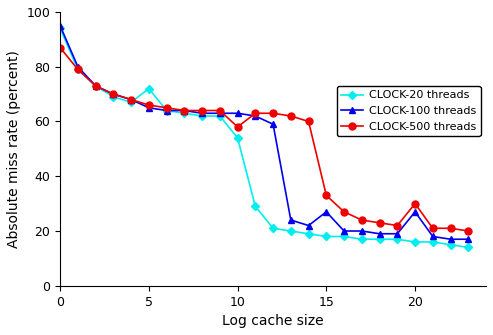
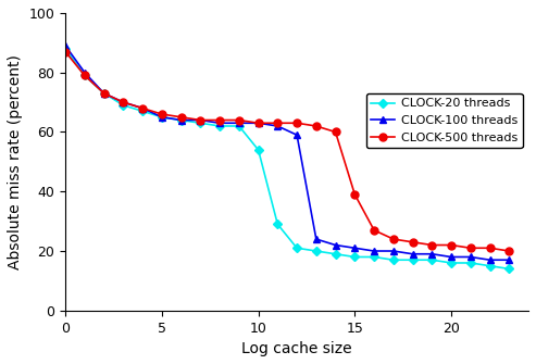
CLOCK-20 threads/0: 94 -> 88
CLOCK-100 threads/0: 95 -> 89
CLOCK-20 threads/5: 72 -> 65
CLOCK-500 threads/10: 58 -> 63
CLOCK-100 threads/15: 27 -> 21
CLOCK-500 threads/15: 33 -> 39
CLOCK-100 threads/20: 27 -> 18
CLOCK-500 threads/20: 30 -> 22
